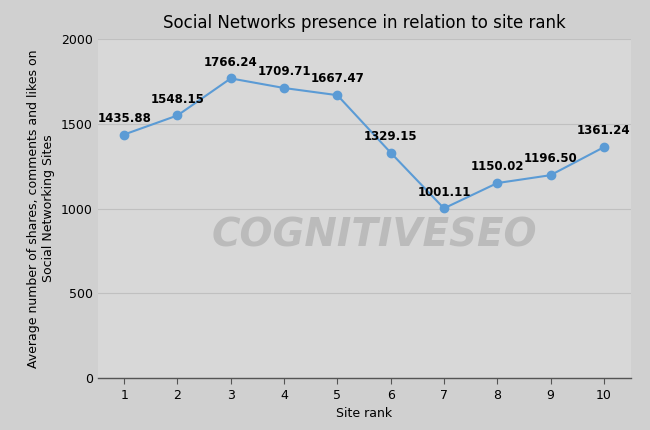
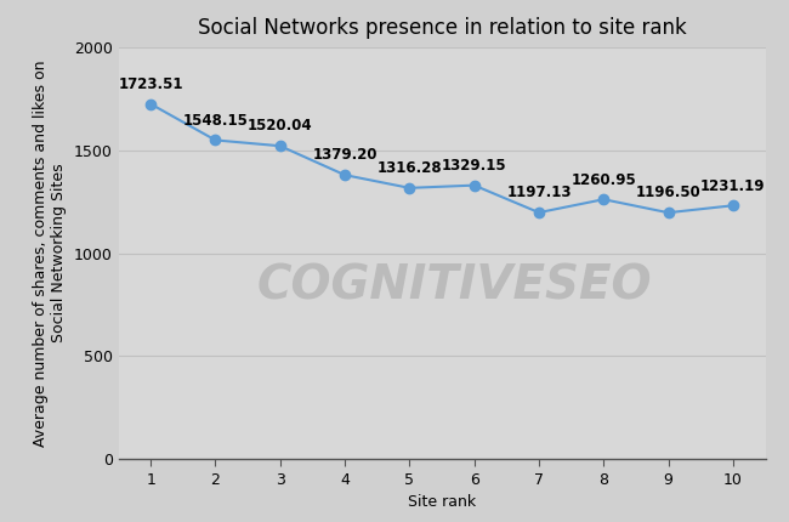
1: 1435.88 -> 1723.51
3: 1766.24 -> 1520.04
4: 1709.71 -> 1379.20
5: 1667.47 -> 1316.28
7: 1001.11 -> 1197.13
8: 1150.02 -> 1260.95
10: 1361.24 -> 1231.19
